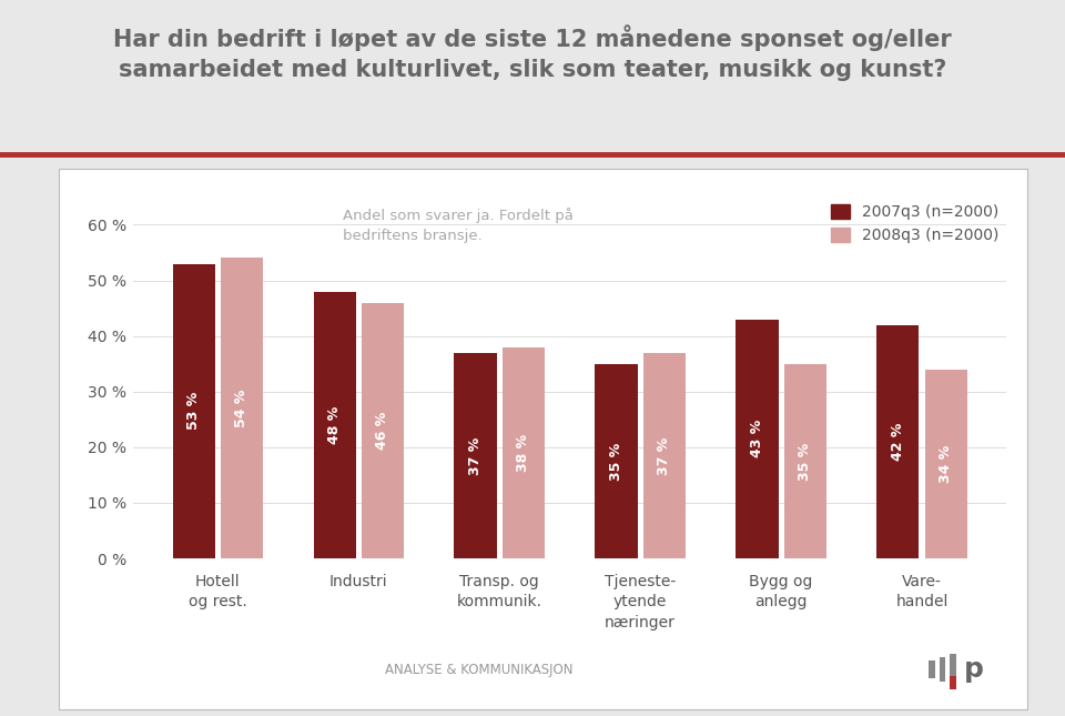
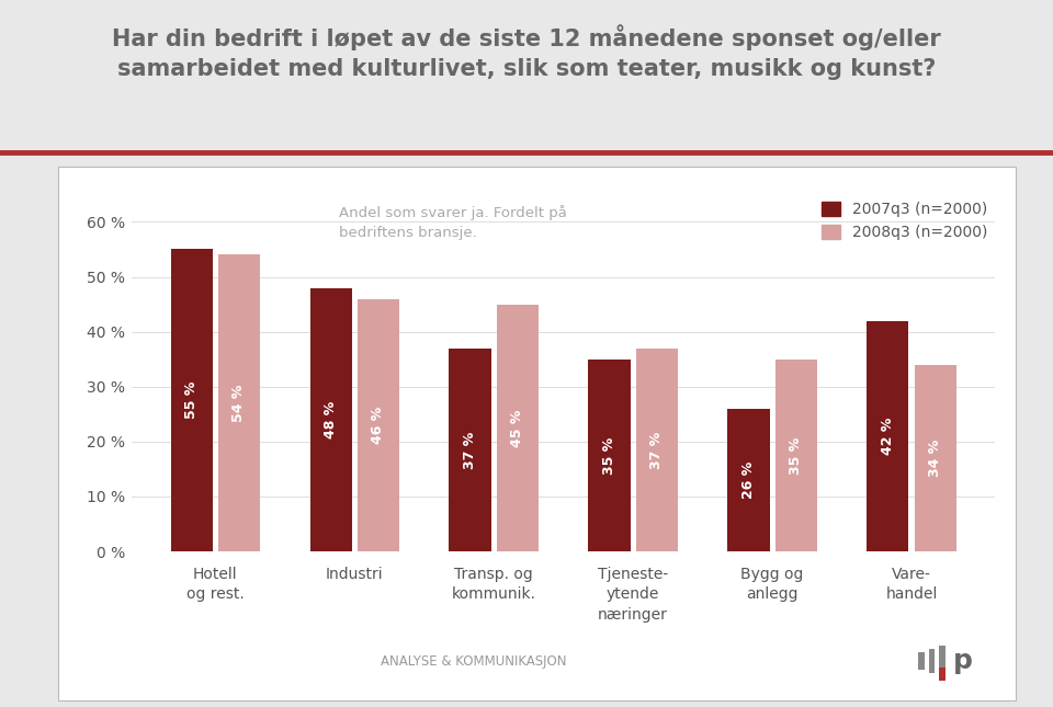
2007q3 (n=2000)/Hotell og rest.: 53 -> 55
2008q3 (n=2000)/Transp. og kommunik.: 38 -> 45
2007q3 (n=2000)/Bygg og anlegg: 43 -> 26
